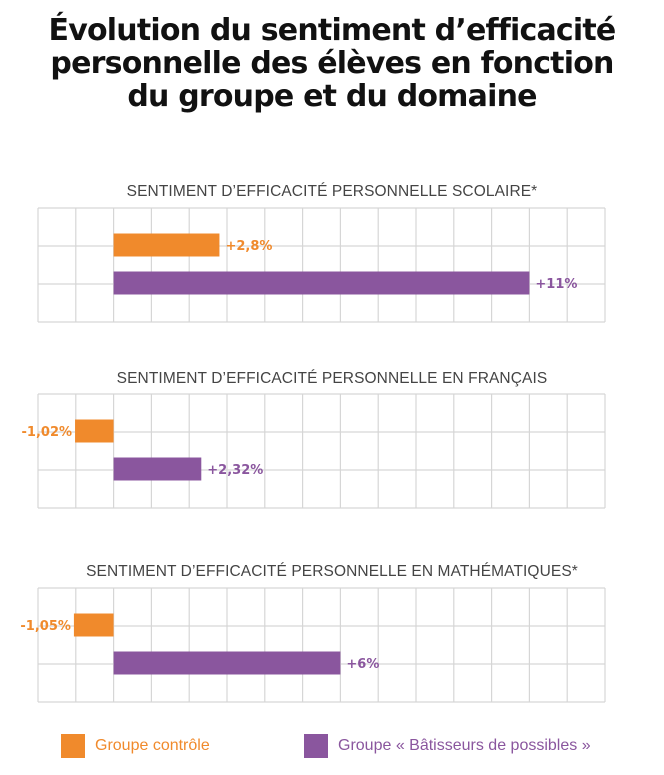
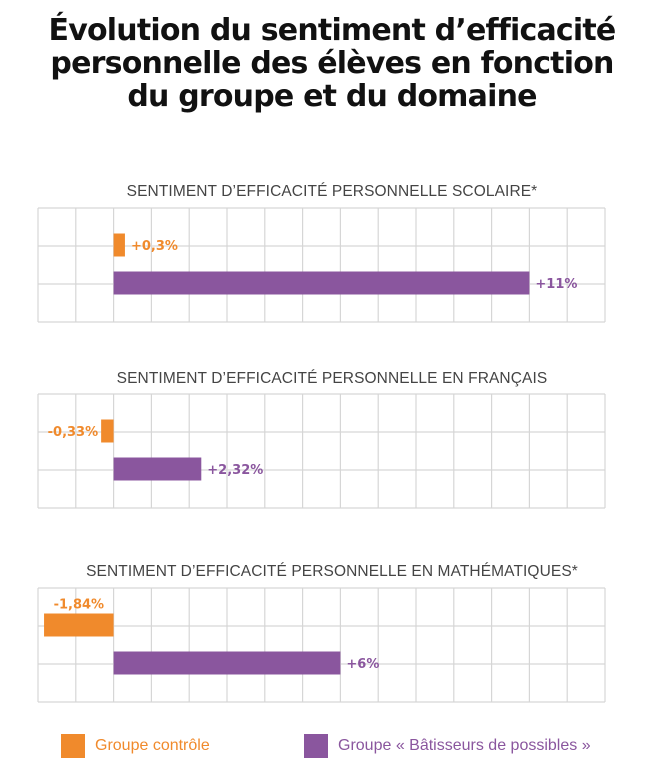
SENTIMENT D’EFFICACITÉ PERSONNELLE SCOLAIRE*/Groupe contrôle: +2,8% -> +0,3%
SENTIMENT D’EFFICACITÉ PERSONNELLE EN FRANÇAIS/Groupe contrôle: -1,02% -> -0,33%
SENTIMENT D’EFFICACITÉ PERSONNELLE EN MATHÉMATIQUES*/Groupe contrôle: -1,05% -> -1,84%
